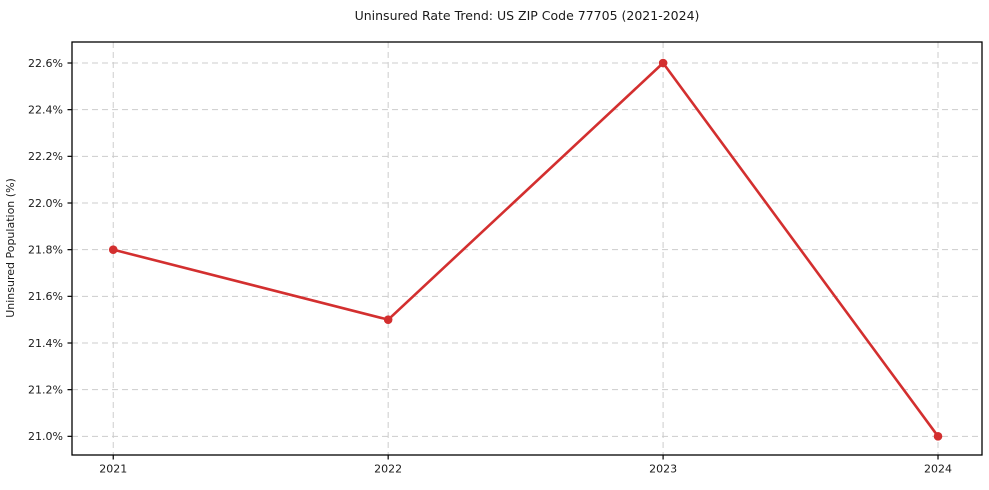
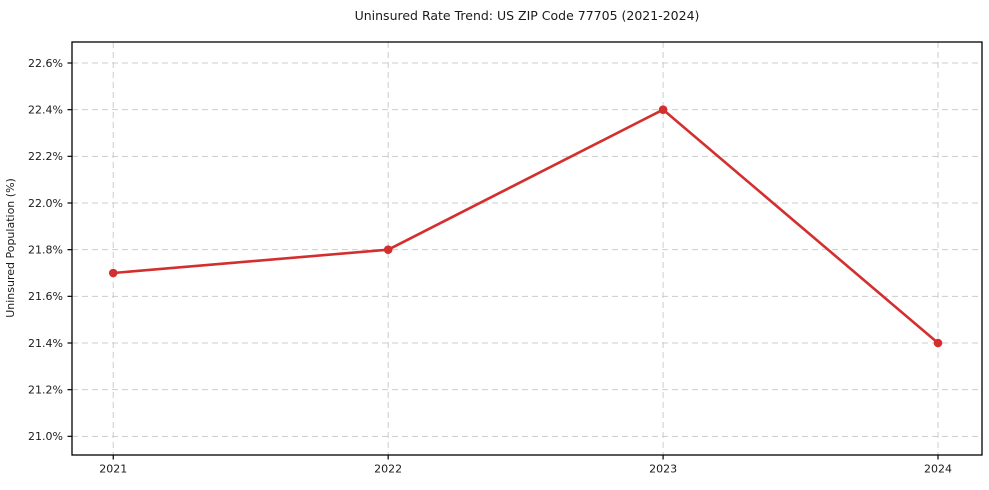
2021: 21.8% -> 21.7%
2022: 21.5% -> 21.8%
2023: 22.6% -> 22.4%
2024: 21.0% -> 21.4%
